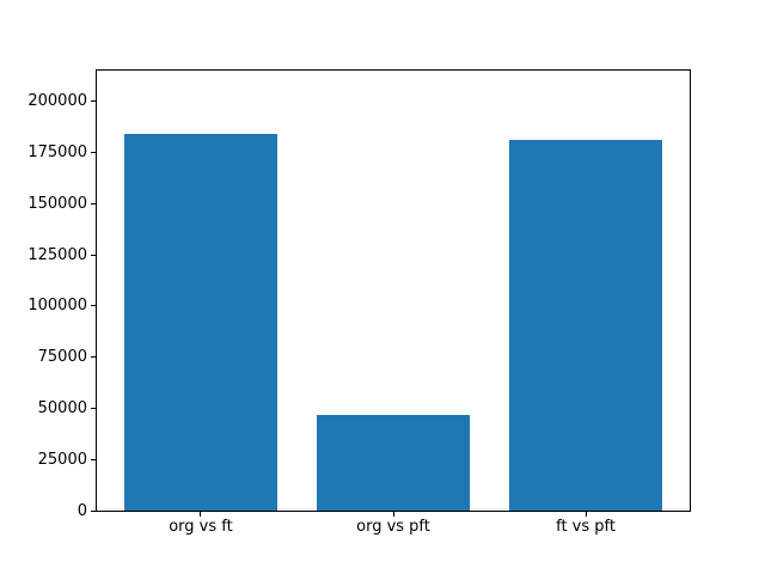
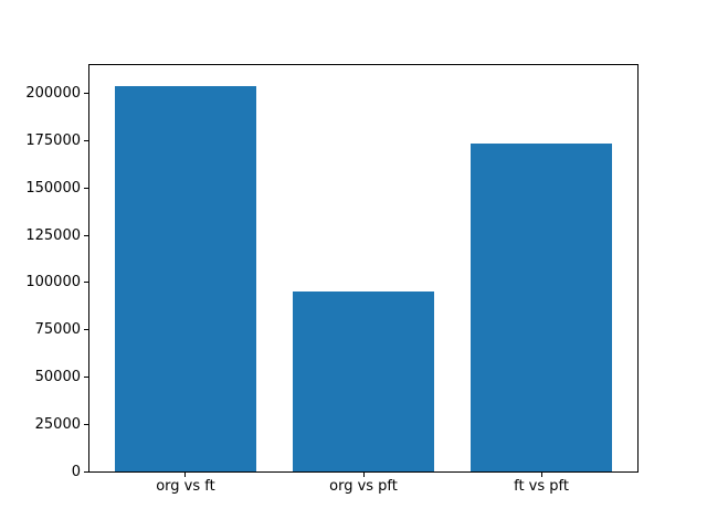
org vs ft: 184000 -> 204000
org vs pft: 47000 -> 95000
ft vs pft: 181000 -> 174000
